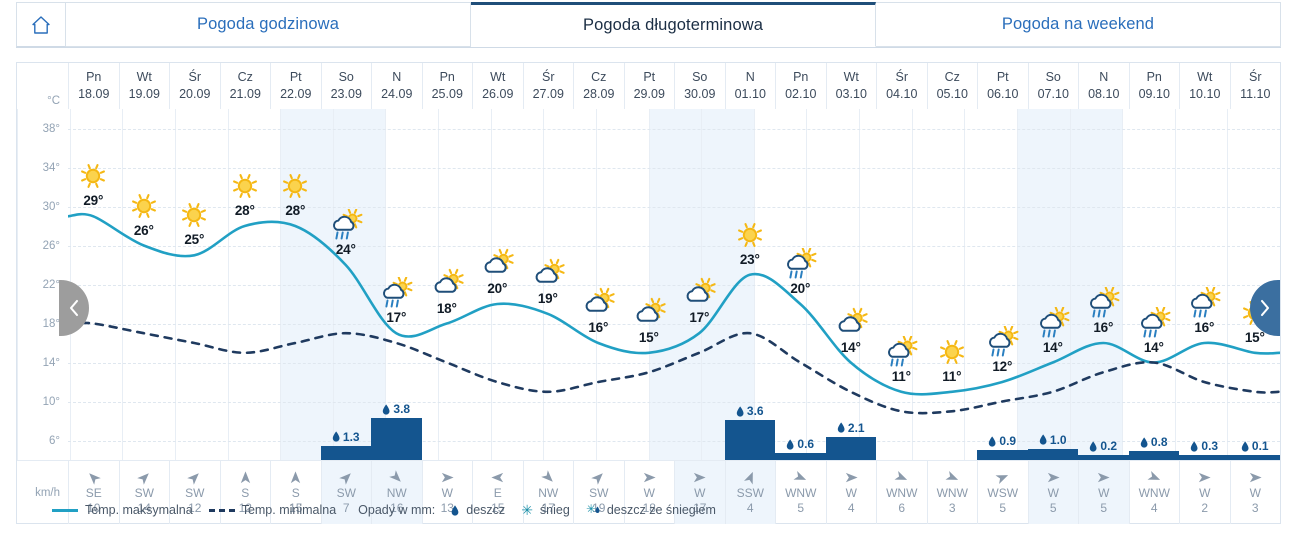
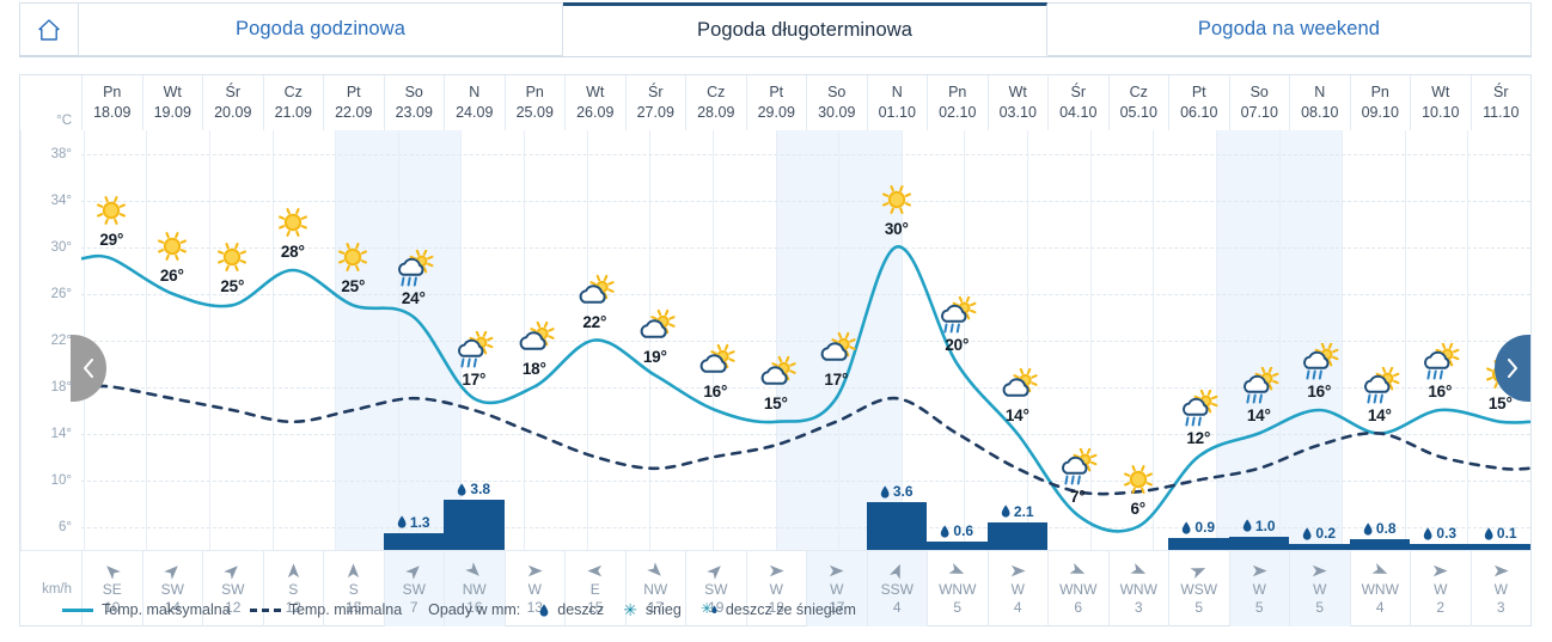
Temp. maksymalna/22.09: 28° -> 25°
Temp. maksymalna/26.09: 20° -> 22°
Temp. maksymalna/01.10: 23° -> 30°
Temp. maksymalna/04.10: 11° -> 7°
Temp. maksymalna/05.10: 11° -> 6°
